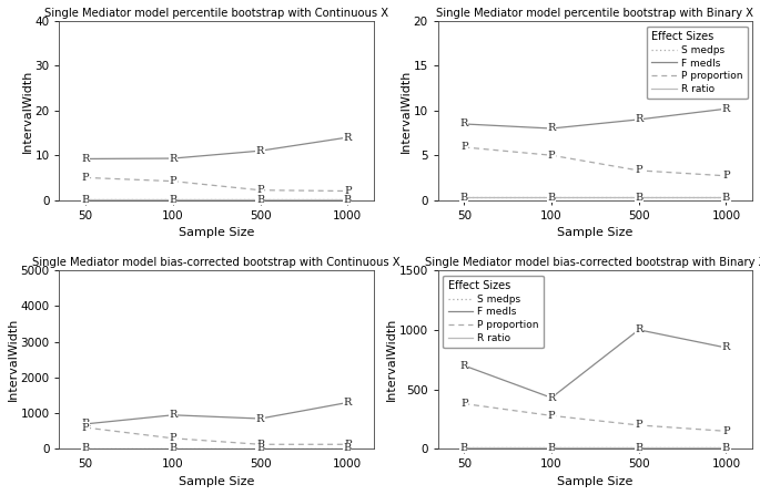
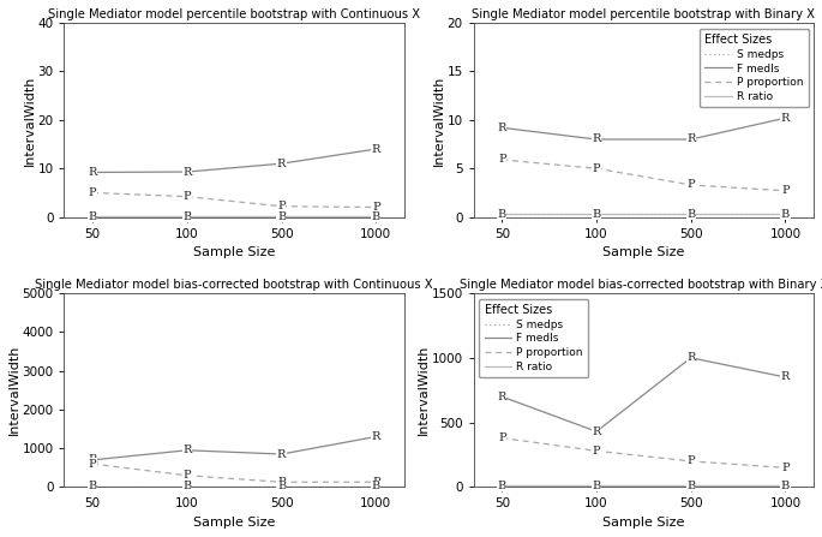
Single Mediator model percentile bootstrap with Binary X/F medls/50: 8.5 -> 9.2
Single Mediator model percentile bootstrap with Binary X/F medls/500: 9.0 -> 8.0
